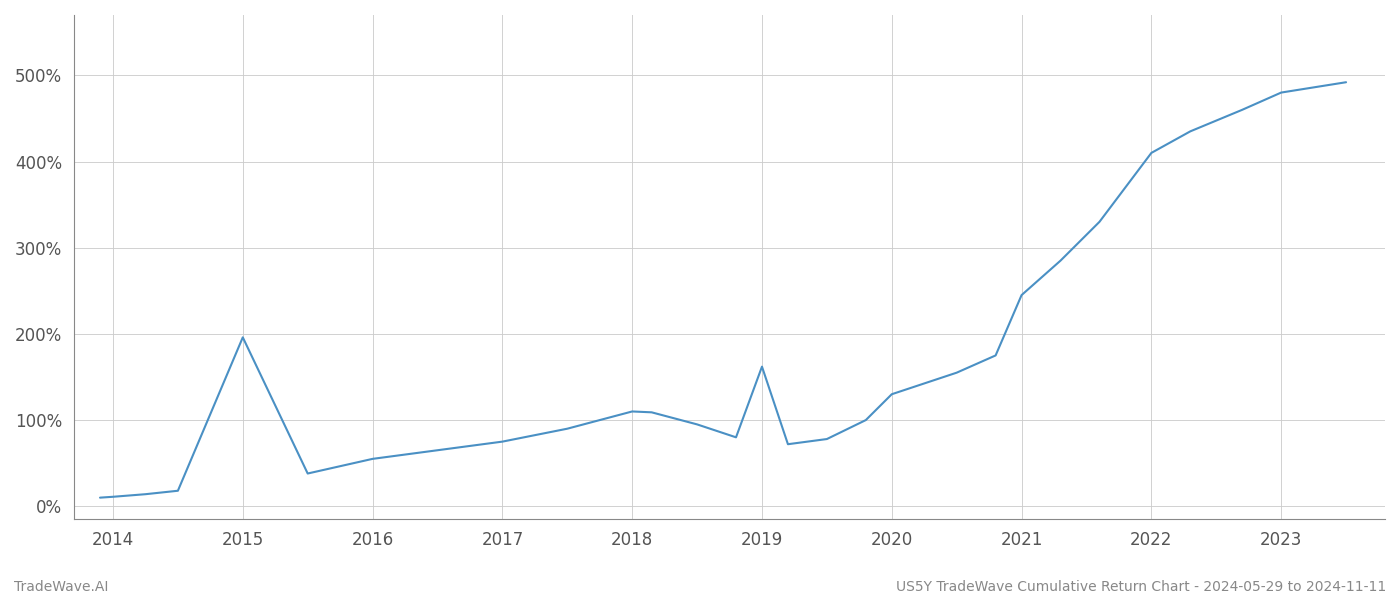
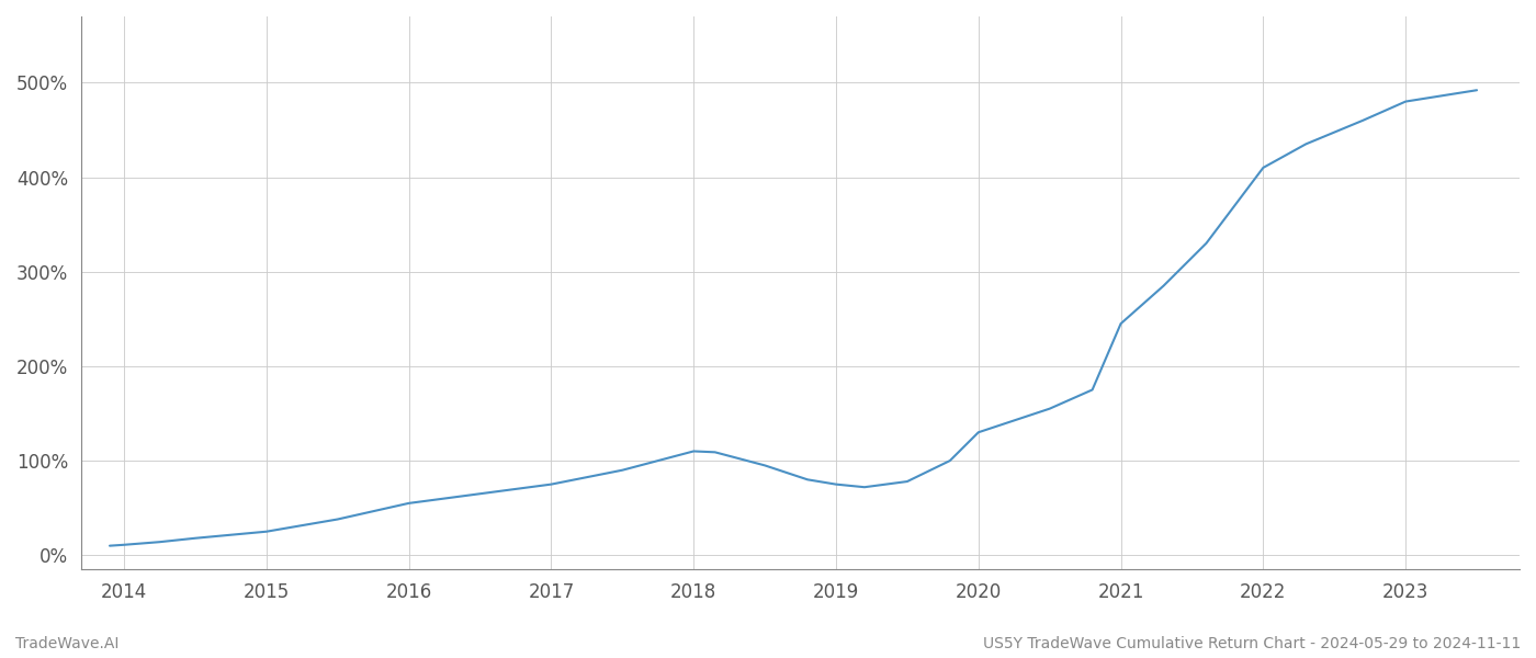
2015: 196% -> 25%
2019: 162% -> 75%
